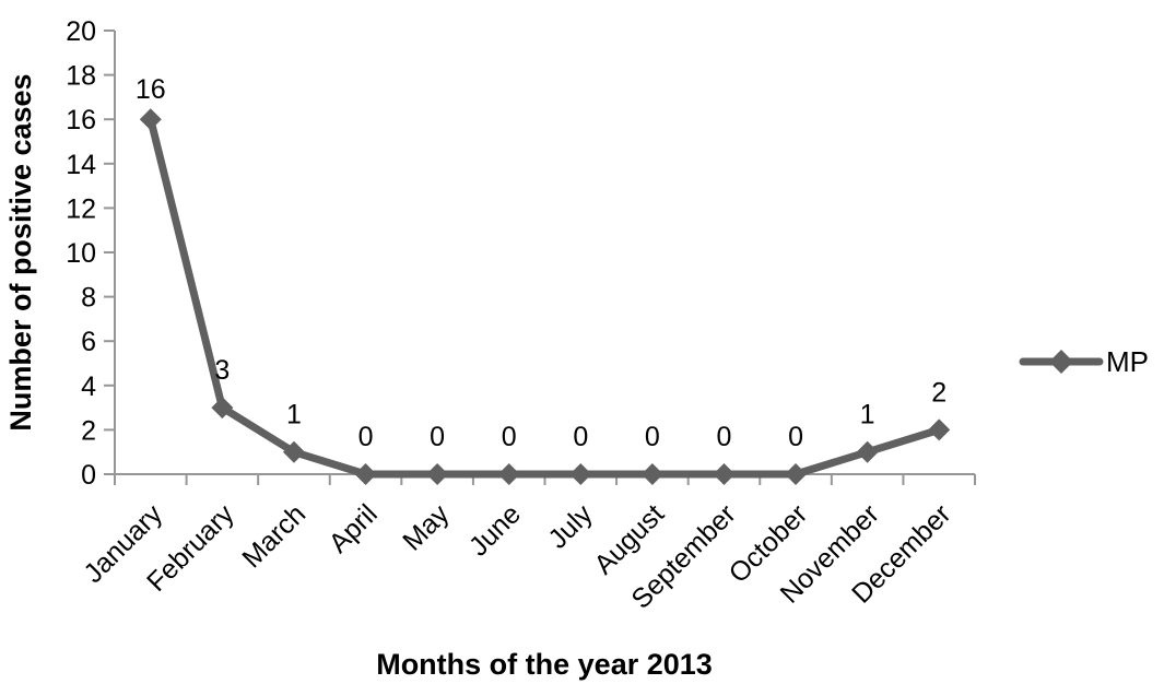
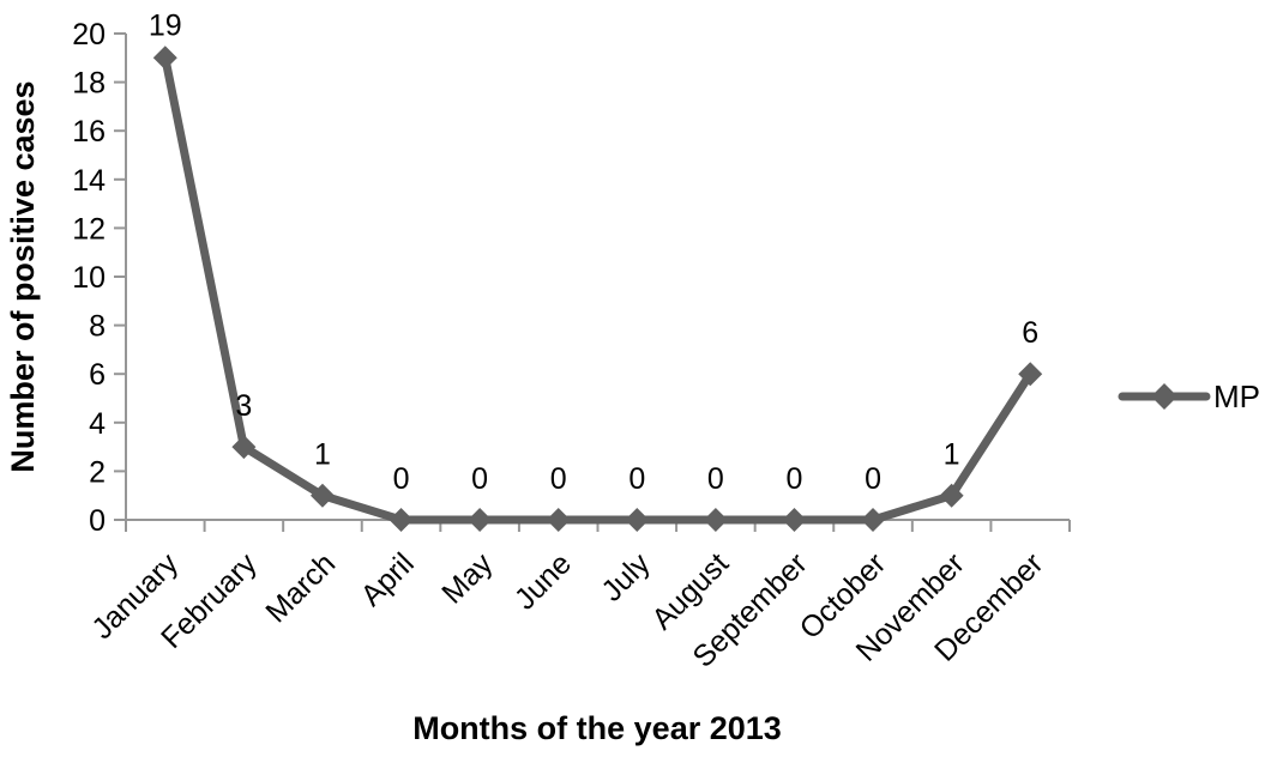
January: 16 -> 19
December: 2 -> 6
